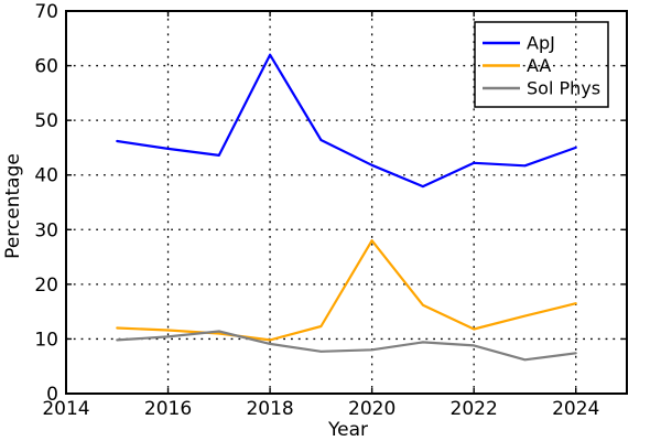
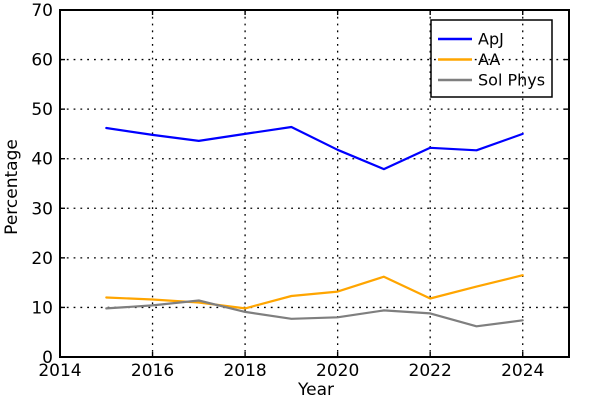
ApJ/2018: 62 -> 45
AA/2020: 28 -> 13
